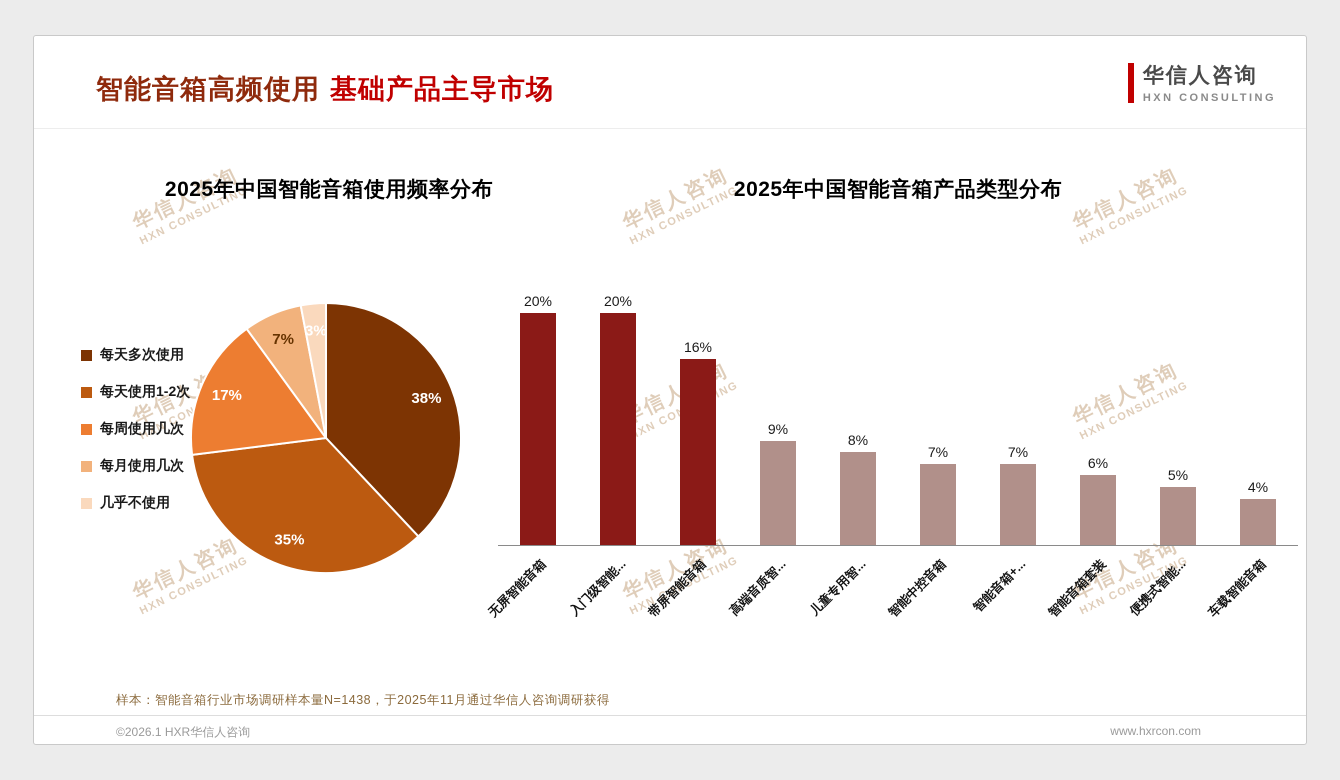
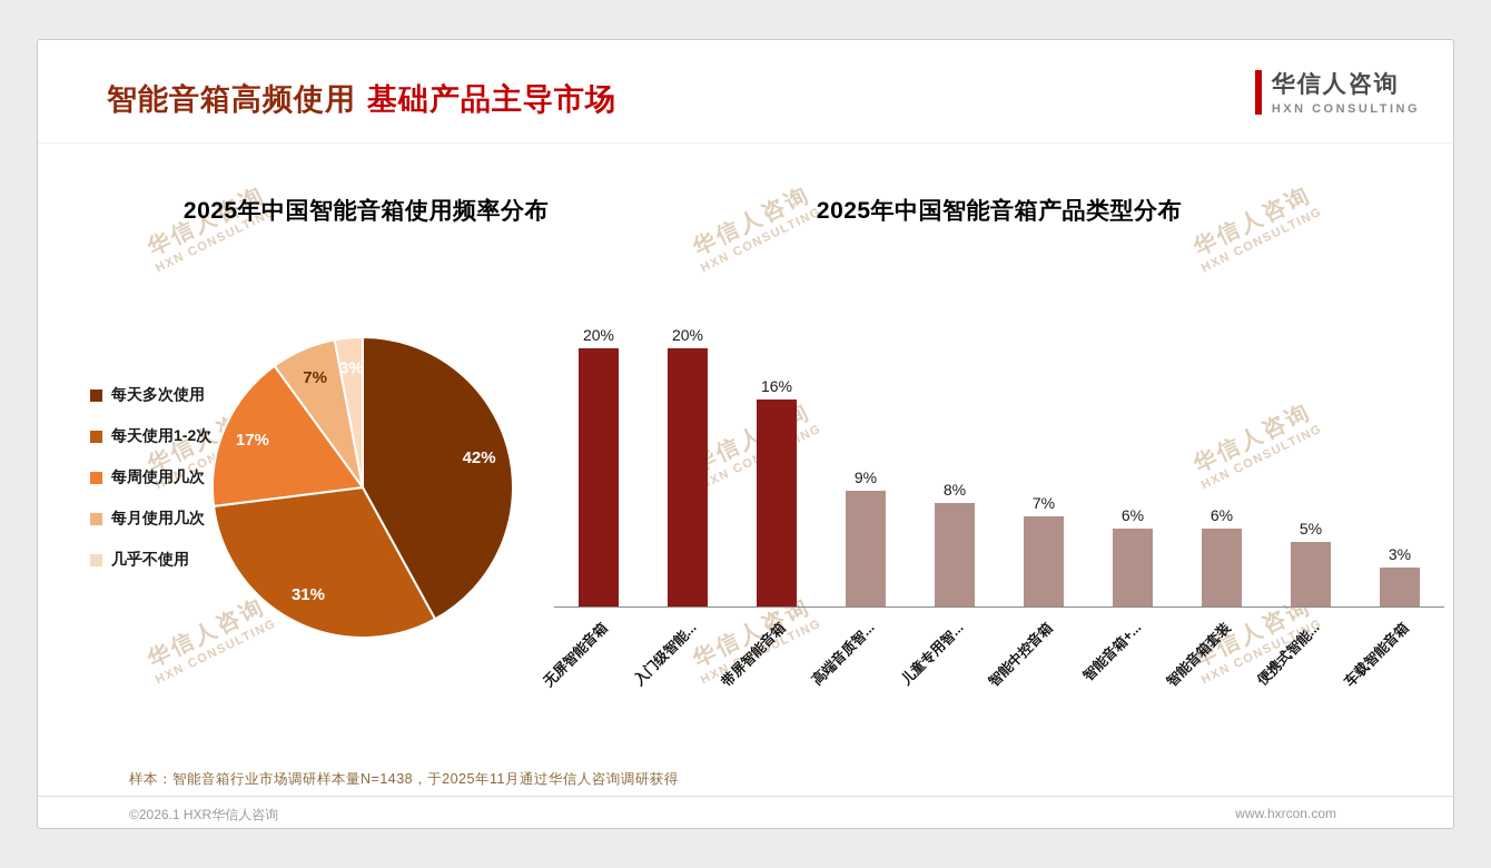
2025年中国智能音箱使用频率分布/每天多次使用: 38% -> 42%
2025年中国智能音箱使用频率分布/每天使用1-2次: 35% -> 31%
2025年中国智能音箱产品类型分布/智能音箱+...: 7% -> 6%
2025年中国智能音箱产品类型分布/车载智能音箱: 4% -> 3%
